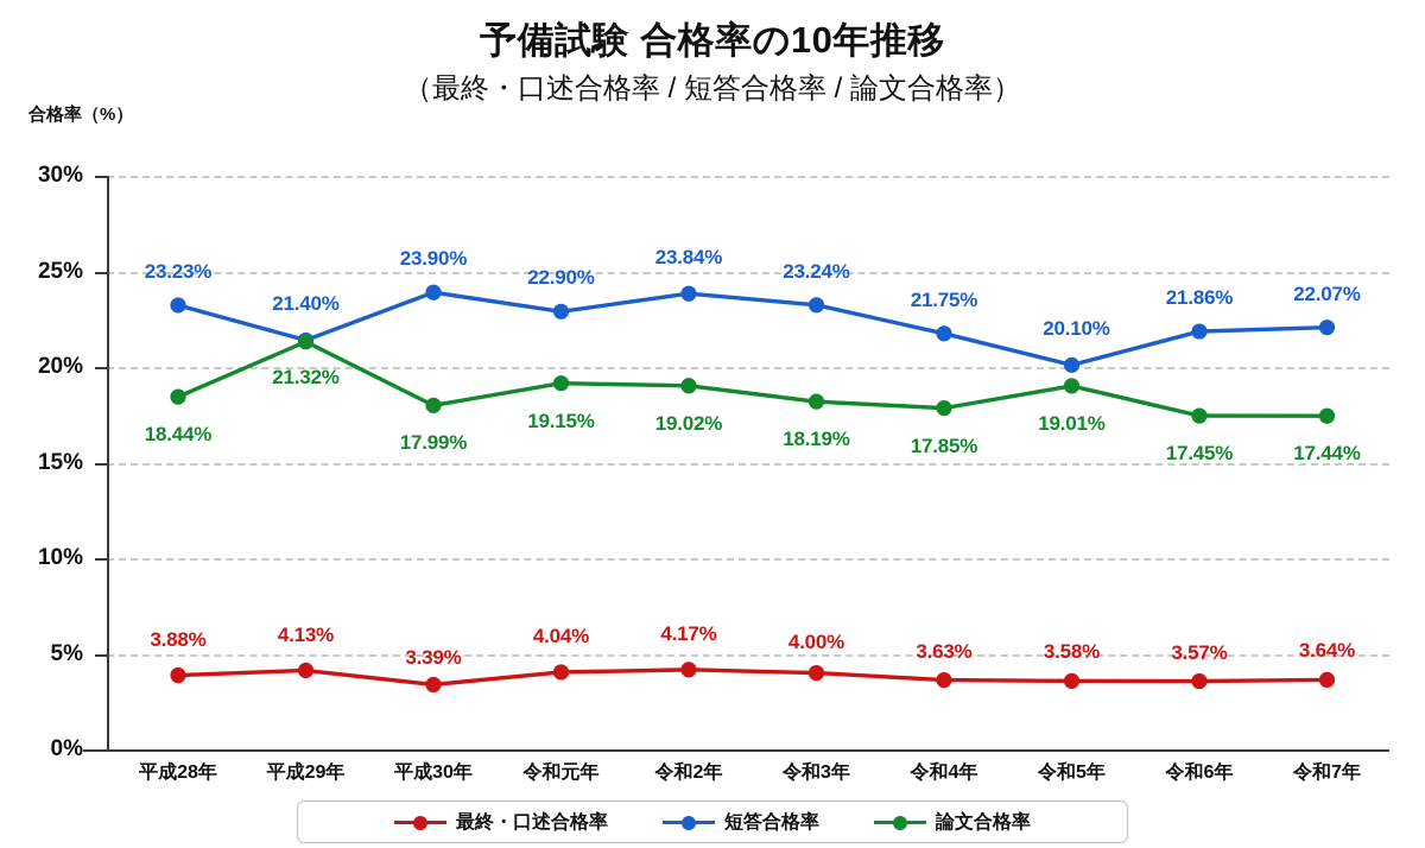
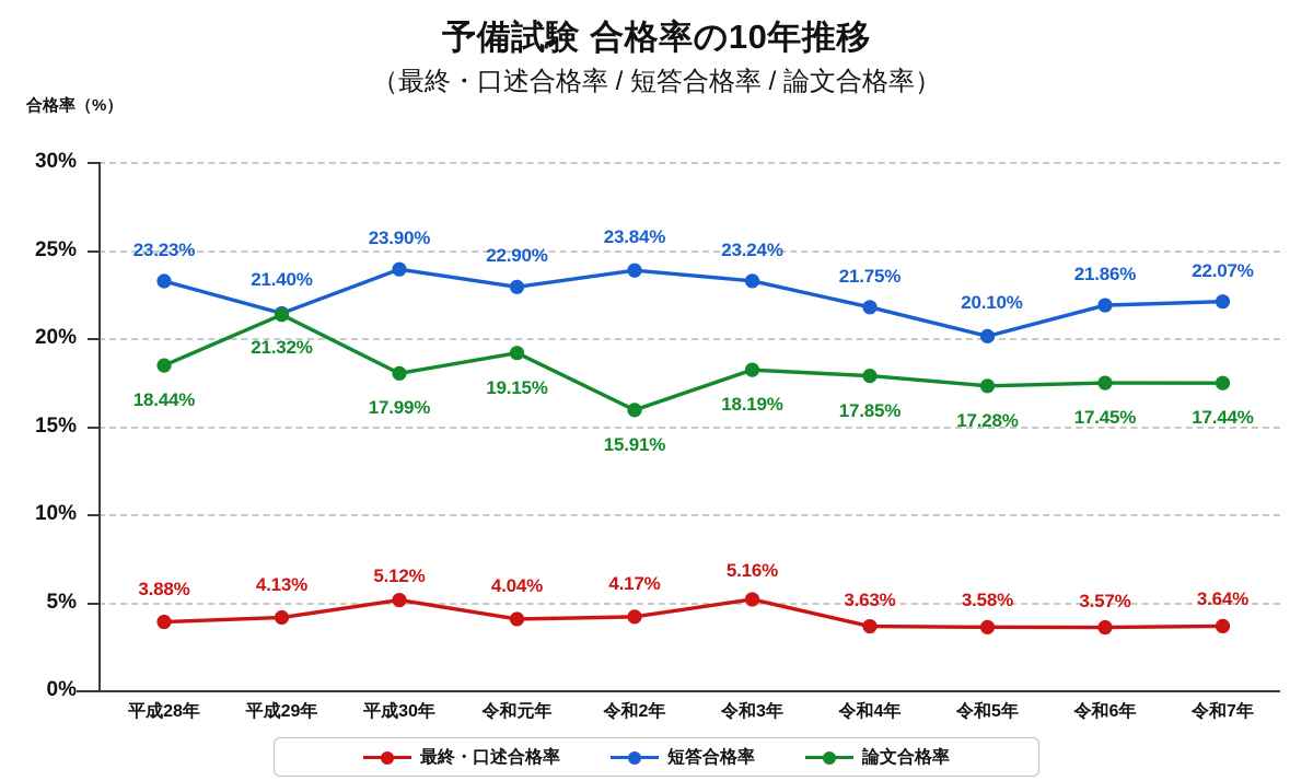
最終・口述合格率/平成30年: 3.39% -> 5.12%
論文合格率/令和2年: 19.02% -> 15.91%
最終・口述合格率/令和3年: 4.00% -> 5.16%
論文合格率/令和5年: 19.01% -> 17.28%
